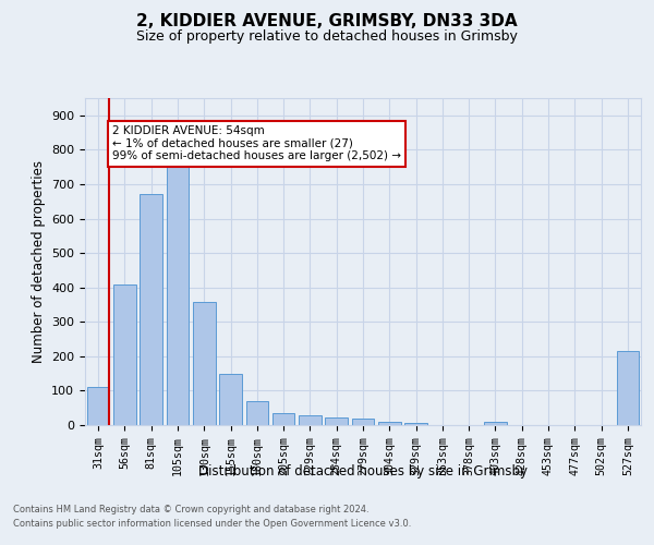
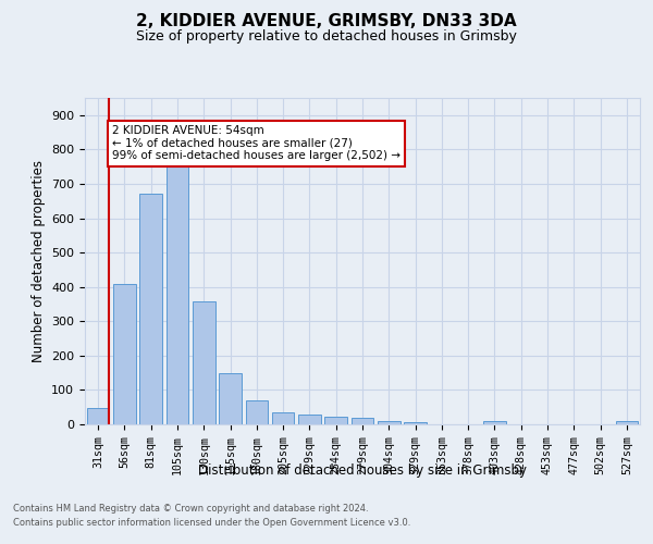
31sqm: 110 -> 48
527sqm: 215 -> 8
